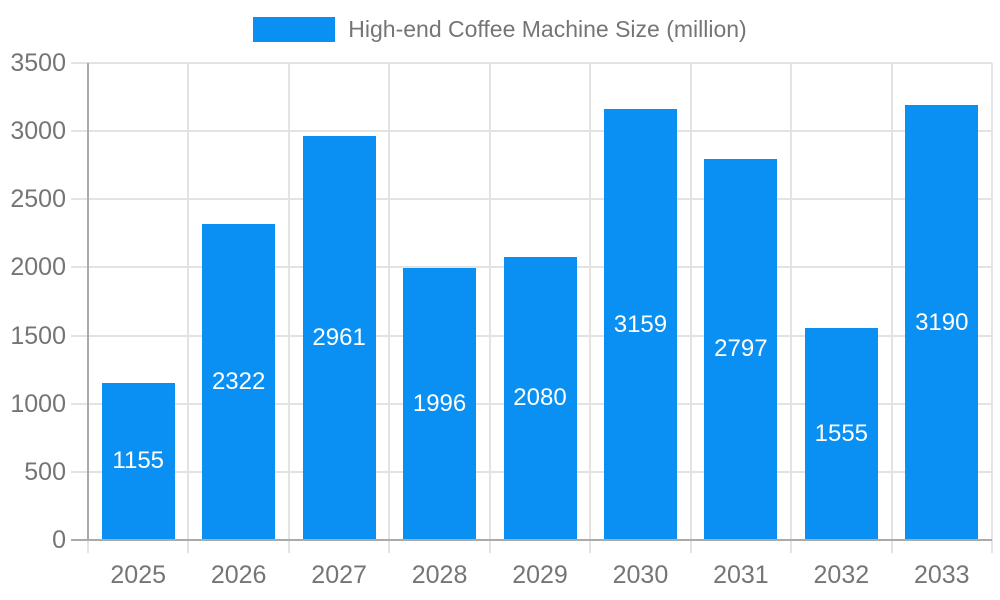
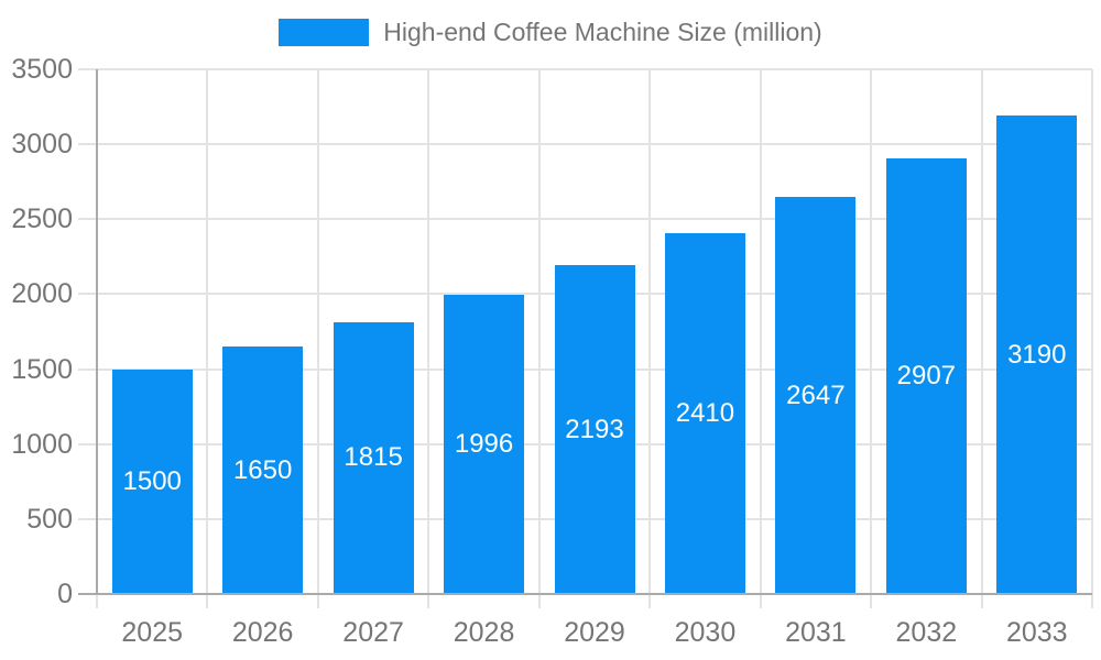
2025: 1155 -> 1500
2026: 2322 -> 1650
2027: 2961 -> 1815
2029: 2080 -> 2193
2030: 3159 -> 2410
2031: 2797 -> 2647
2032: 1555 -> 2907
